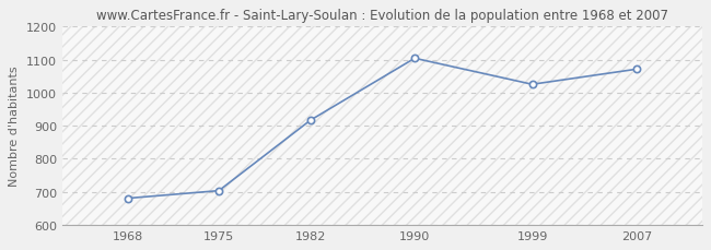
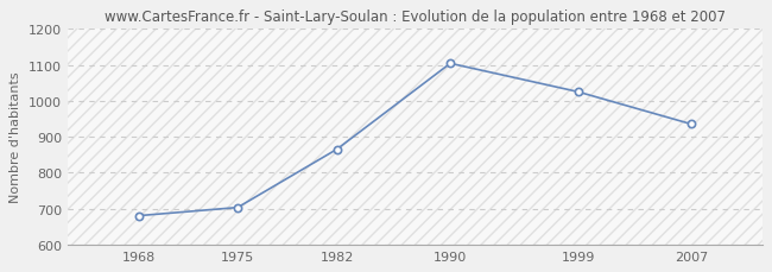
1982: 916 -> 865
2007: 1071 -> 935
